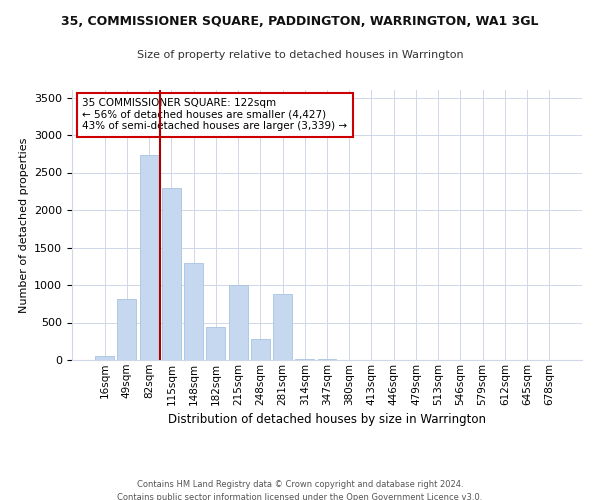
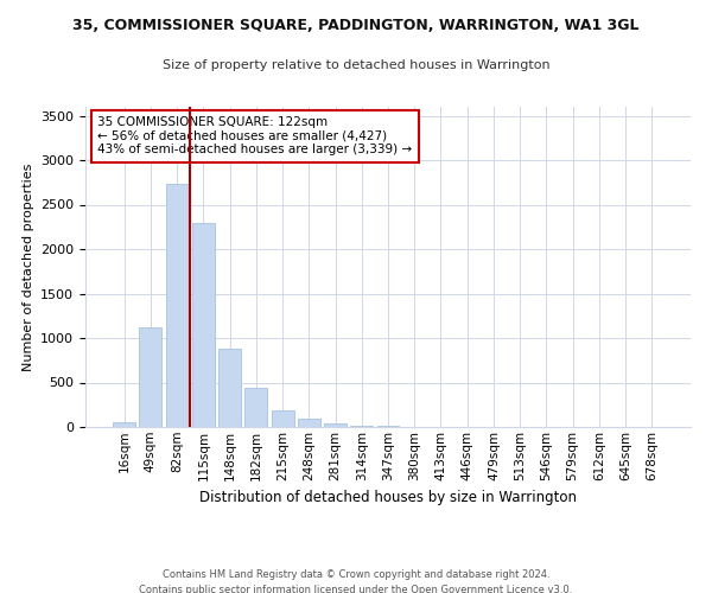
49sqm: 820 -> 1120
148sqm: 1300 -> 880
215sqm: 1000 -> 180
248sqm: 280 -> 100
281sqm: 880 -> 40
